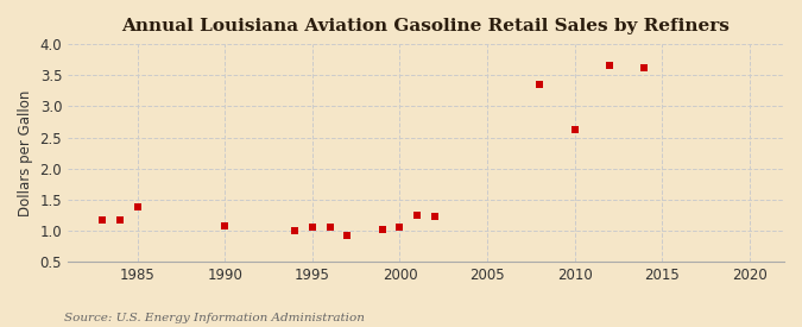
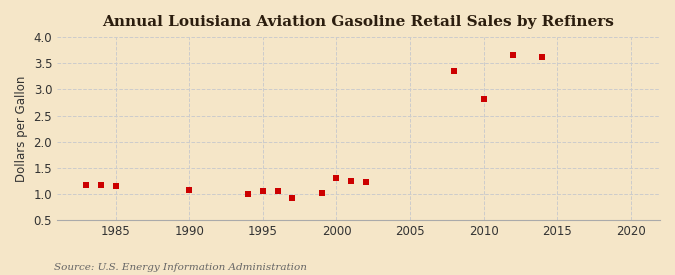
1985: 1.38 -> 1.15
2000: 1.06 -> 1.30
2010: 2.62 -> 2.82
